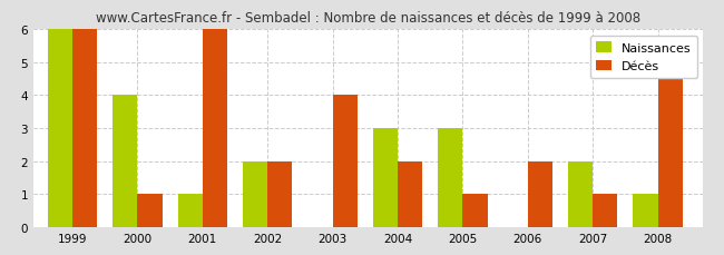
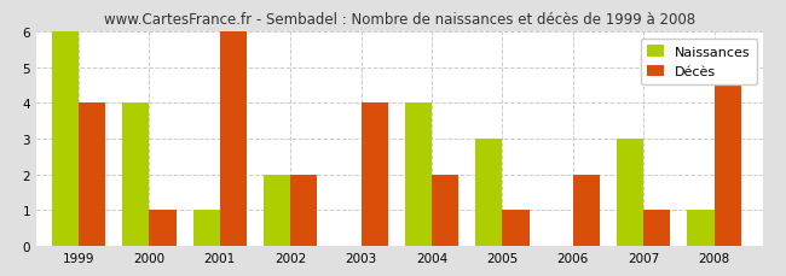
Décès/1999: 6 -> 4
Naissances/2004: 3 -> 4
Naissances/2007: 2 -> 3
